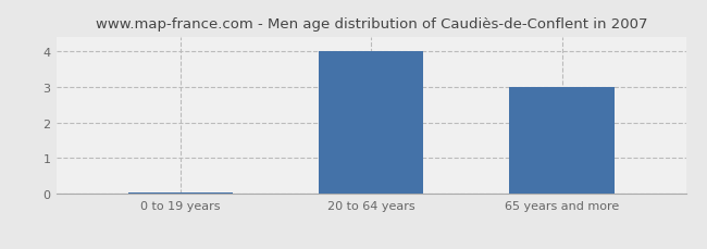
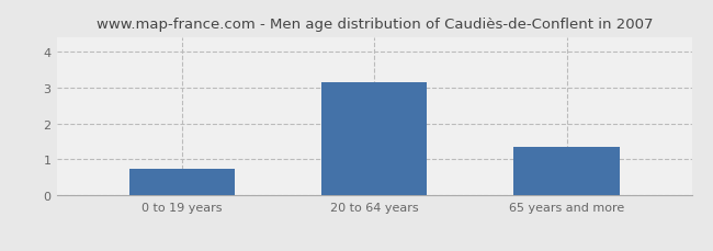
0 to 19 years: 0.04 -> 0.75
20 to 64 years: 4.00 -> 3.15
65 years and more: 3.00 -> 1.35
